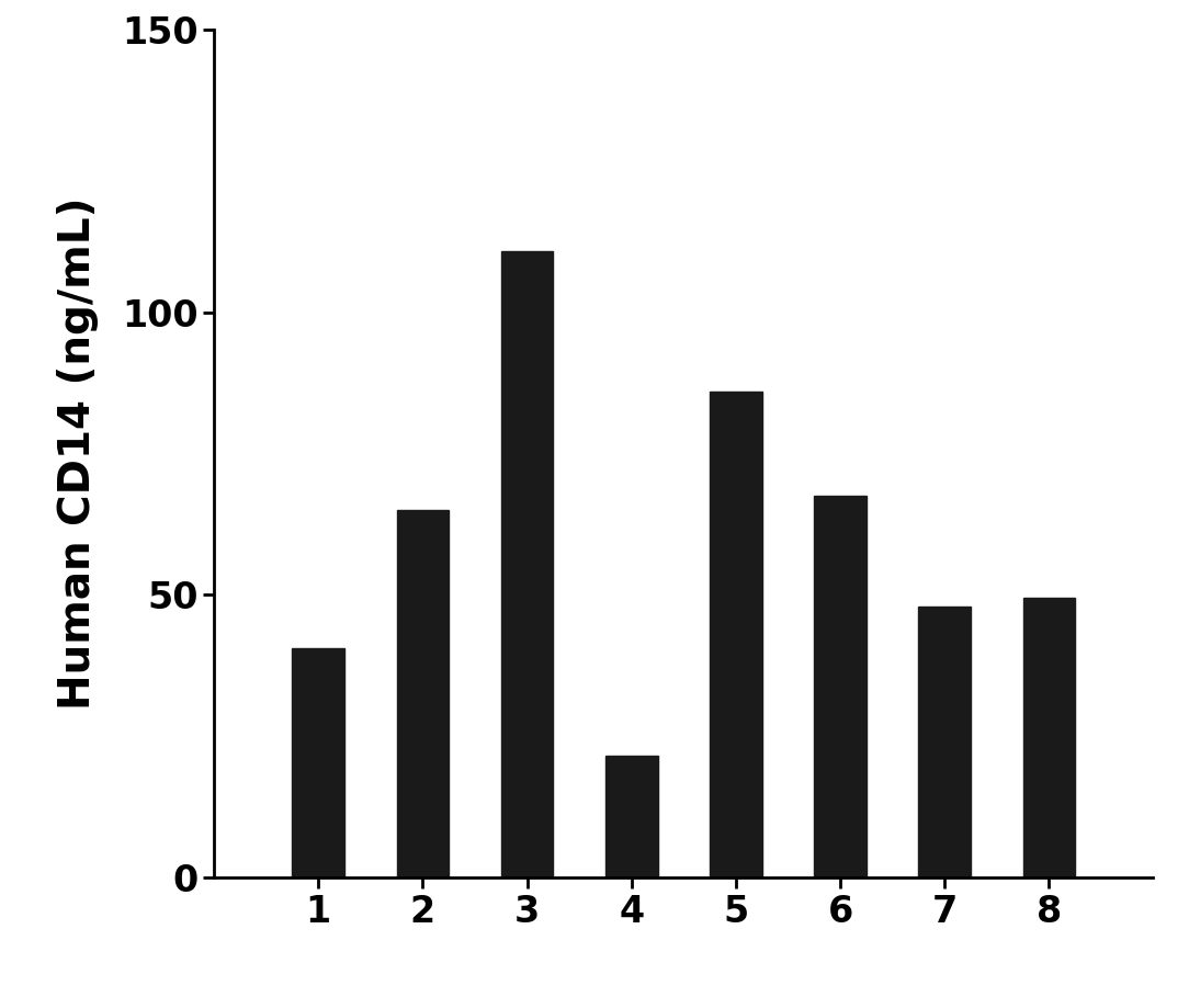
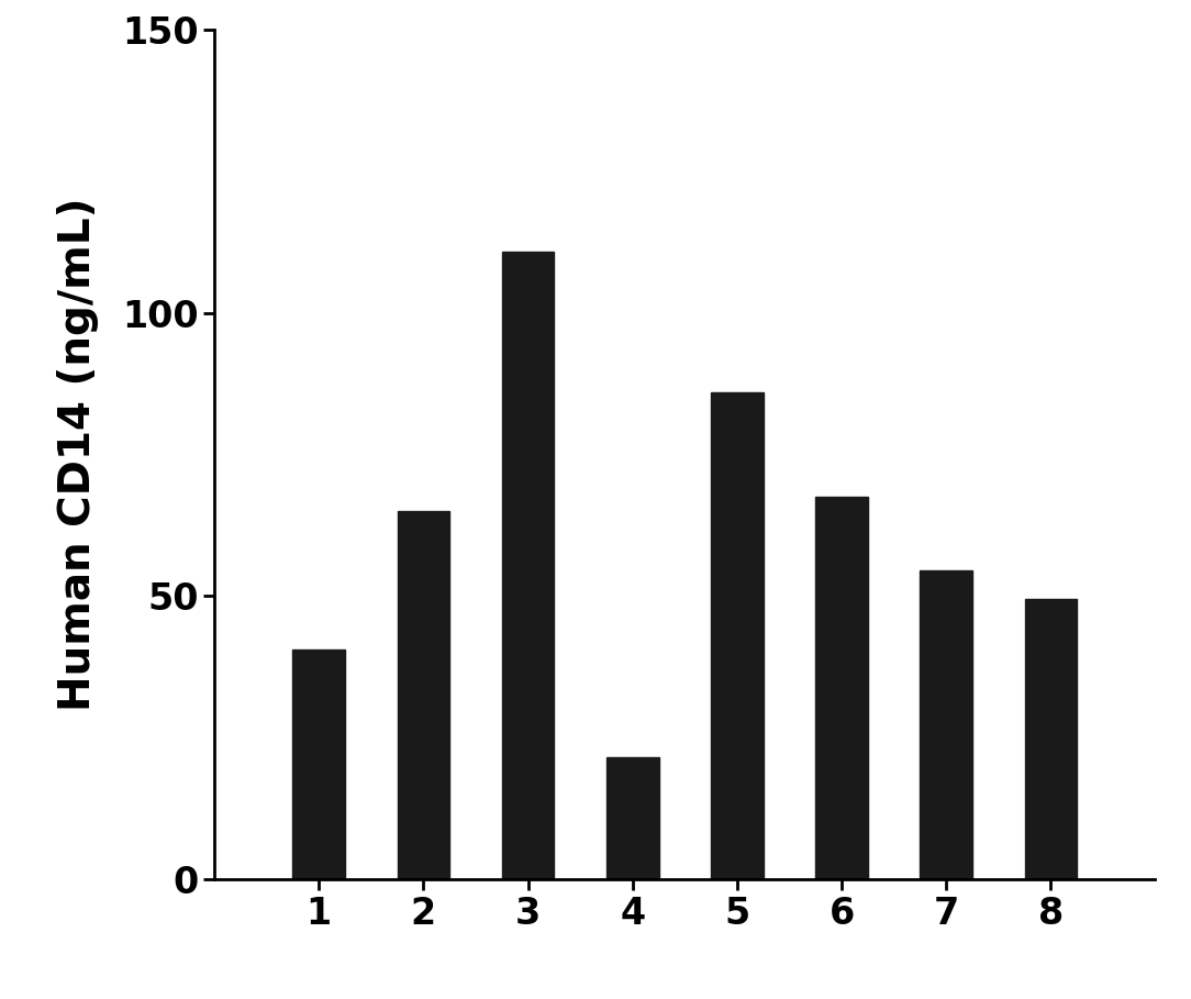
7: 48.0 -> 54.6
